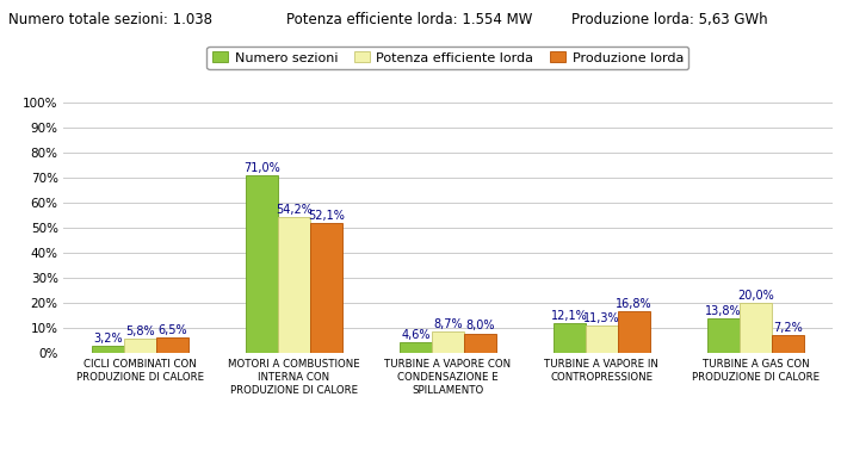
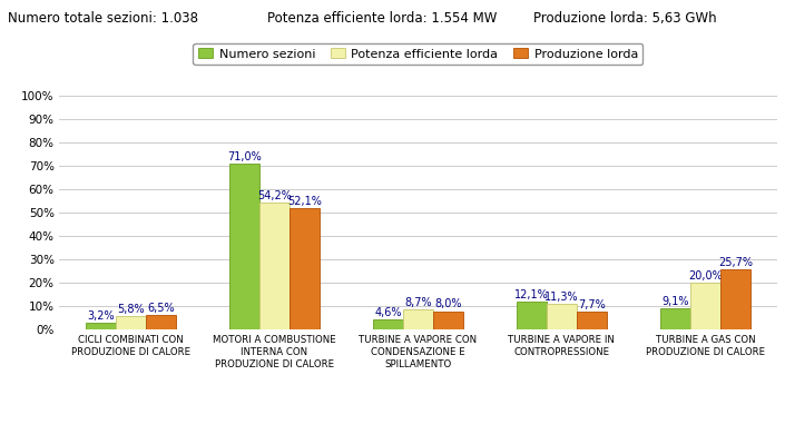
Produzione lorda/TURBINE A VAPORE IN CONTROPRESSIONE: 16,8% -> 7,7%
Numero sezioni/TURBINE A GAS CON PRODUZIONE DI CALORE: 13,8% -> 9,1%
Produzione lorda/TURBINE A GAS CON PRODUZIONE DI CALORE: 7,2% -> 25,7%
